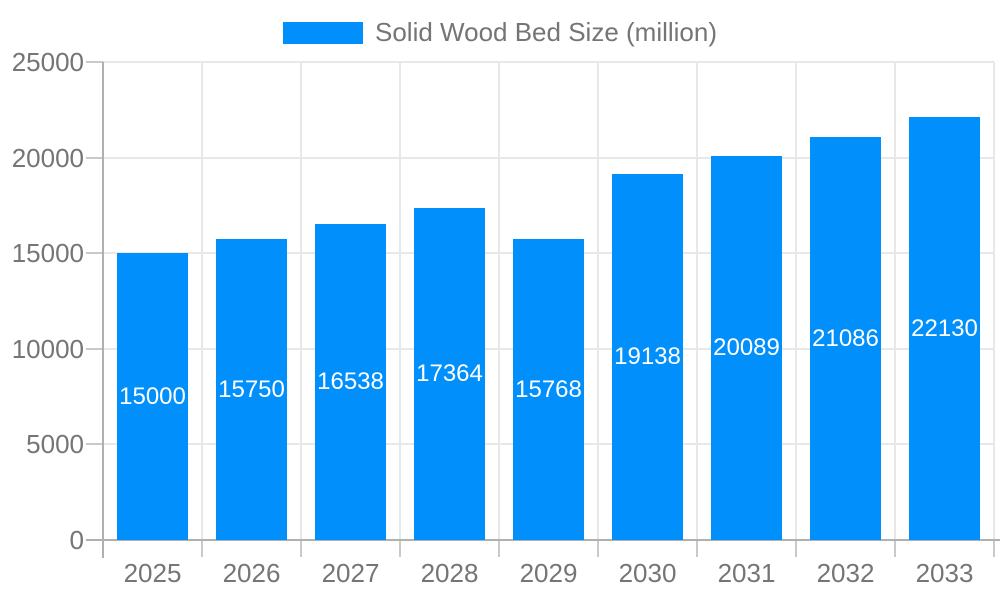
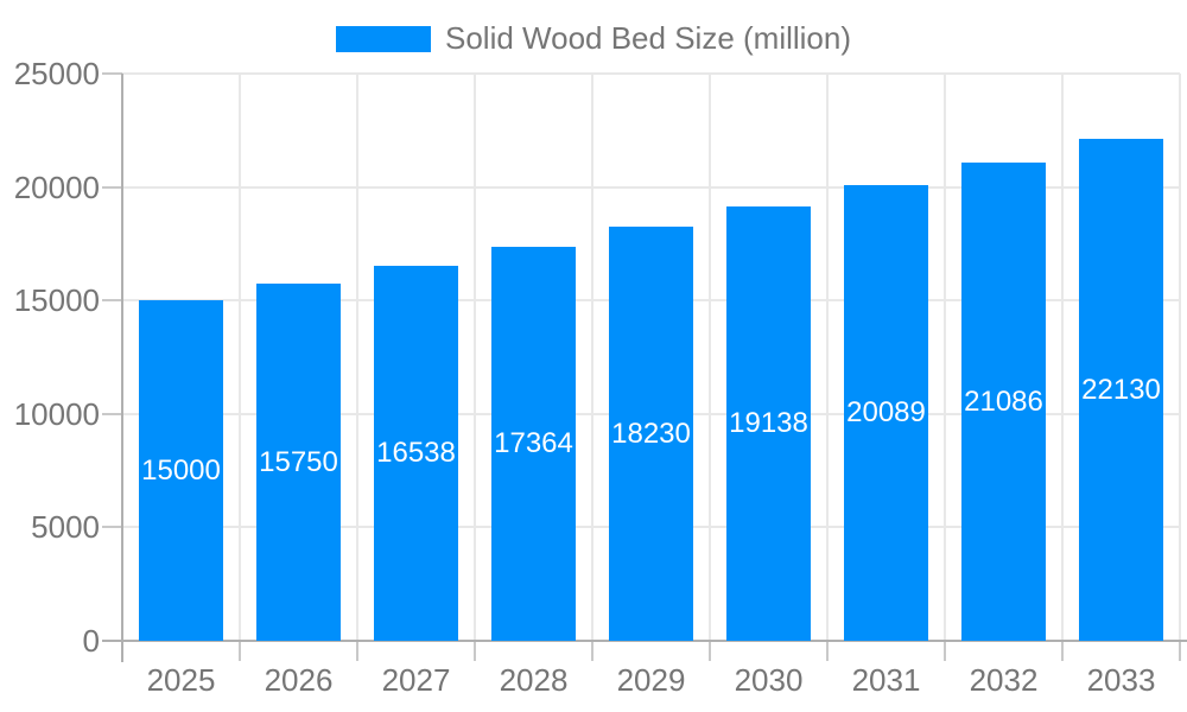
2029: 15768 -> 18230
